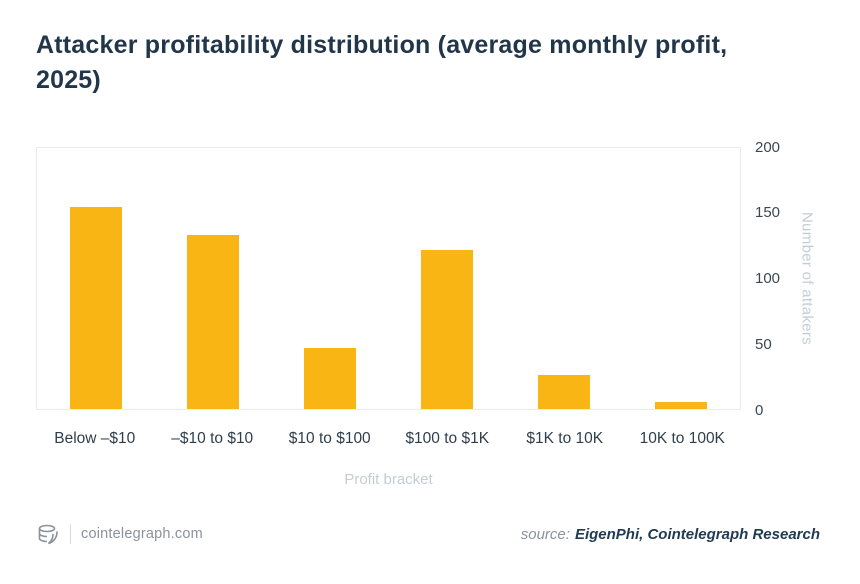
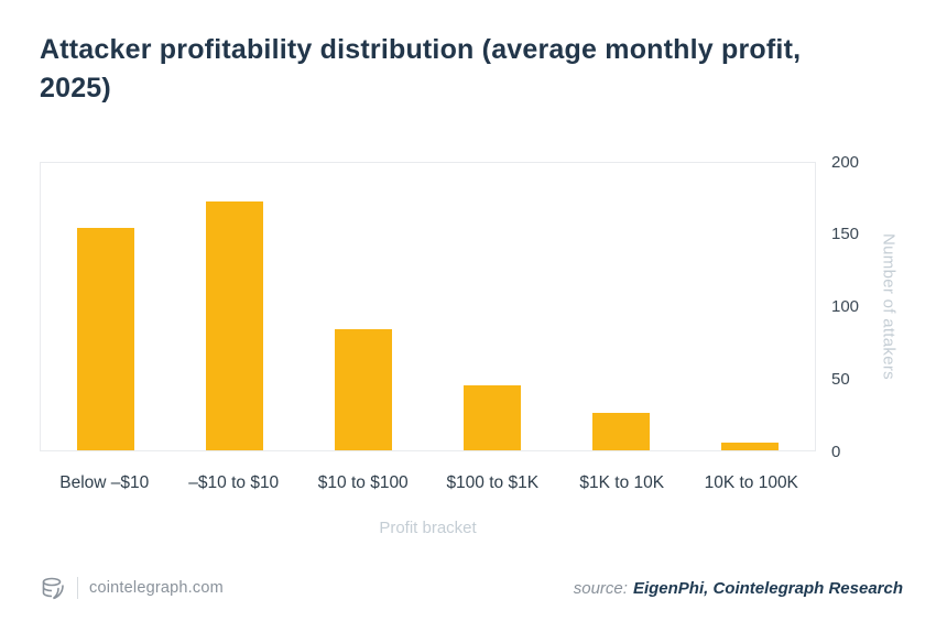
–$10 to $10: 133 -> 173
$10 to $100: 47 -> 84
$100 to $1K: 122 -> 45
